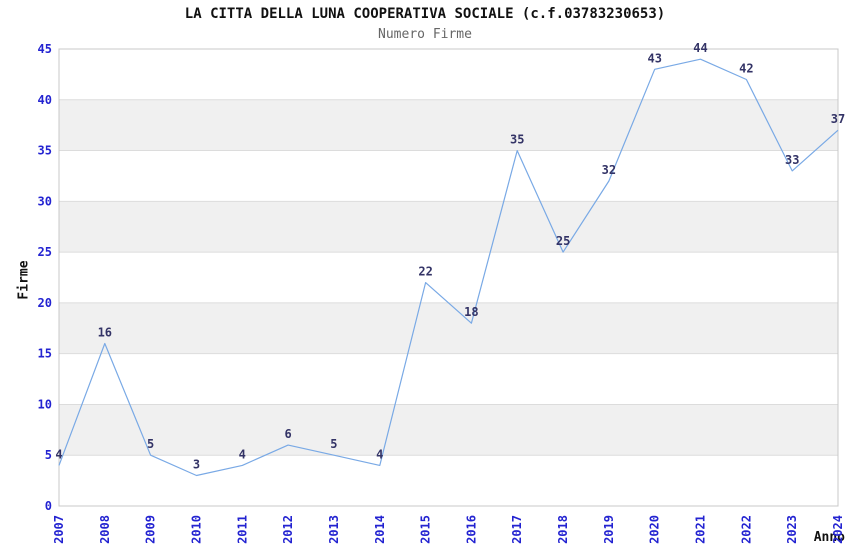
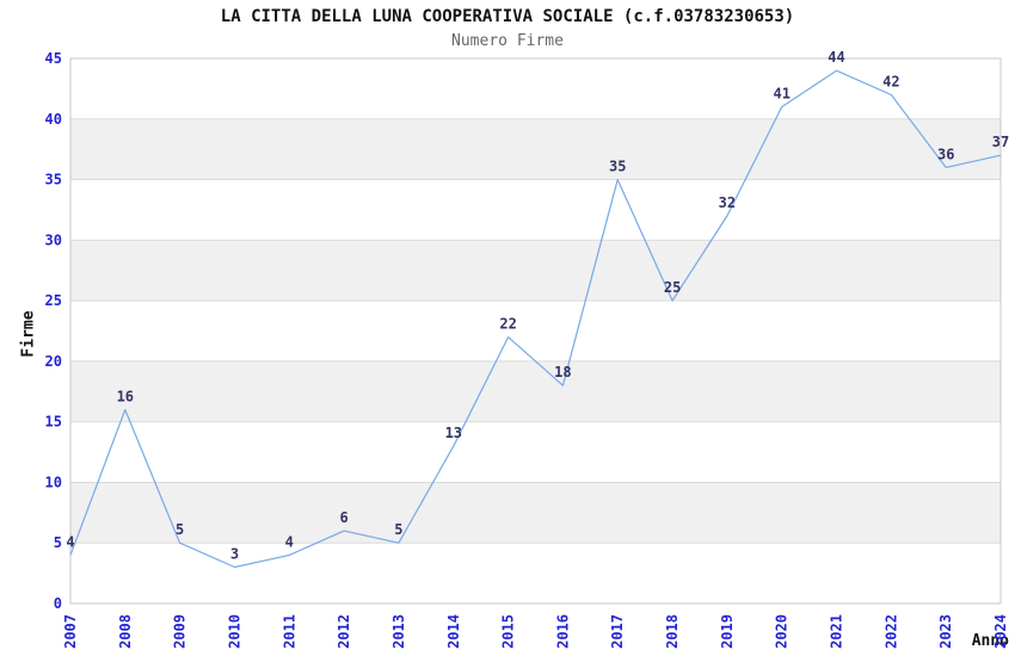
2014: 4 -> 13
2020: 43 -> 41
2023: 33 -> 36
